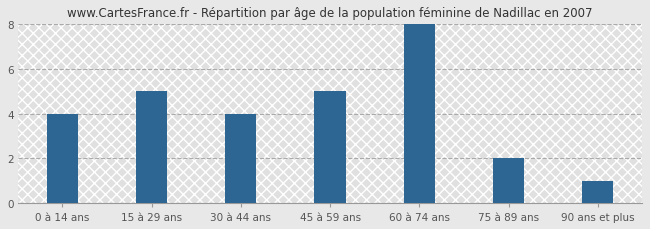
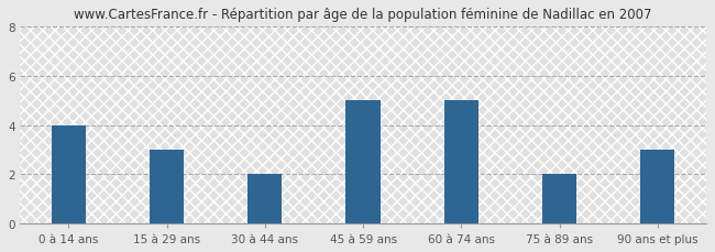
15 à 29 ans: 5 -> 3
30 à 44 ans: 4 -> 2
60 à 74 ans: 8 -> 5
90 ans et plus: 1 -> 3
